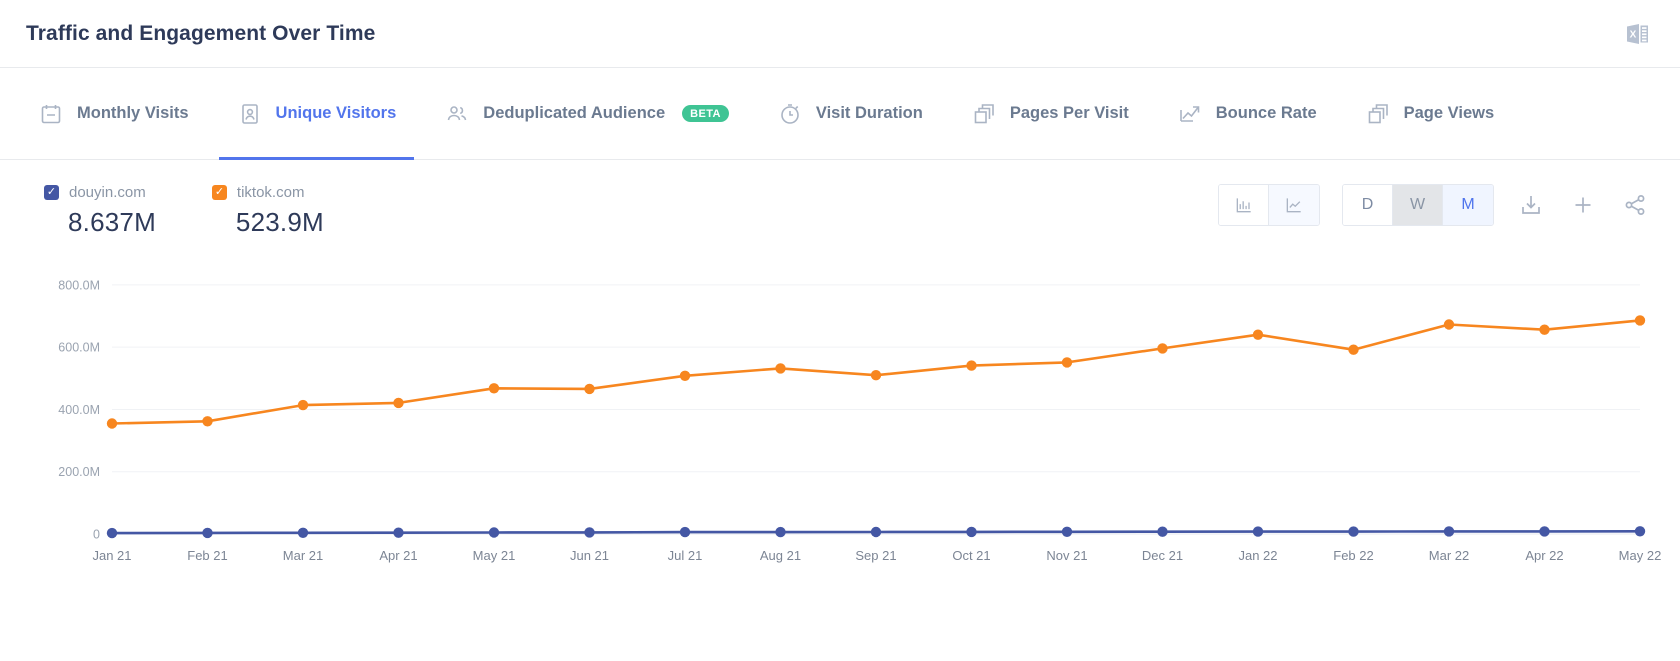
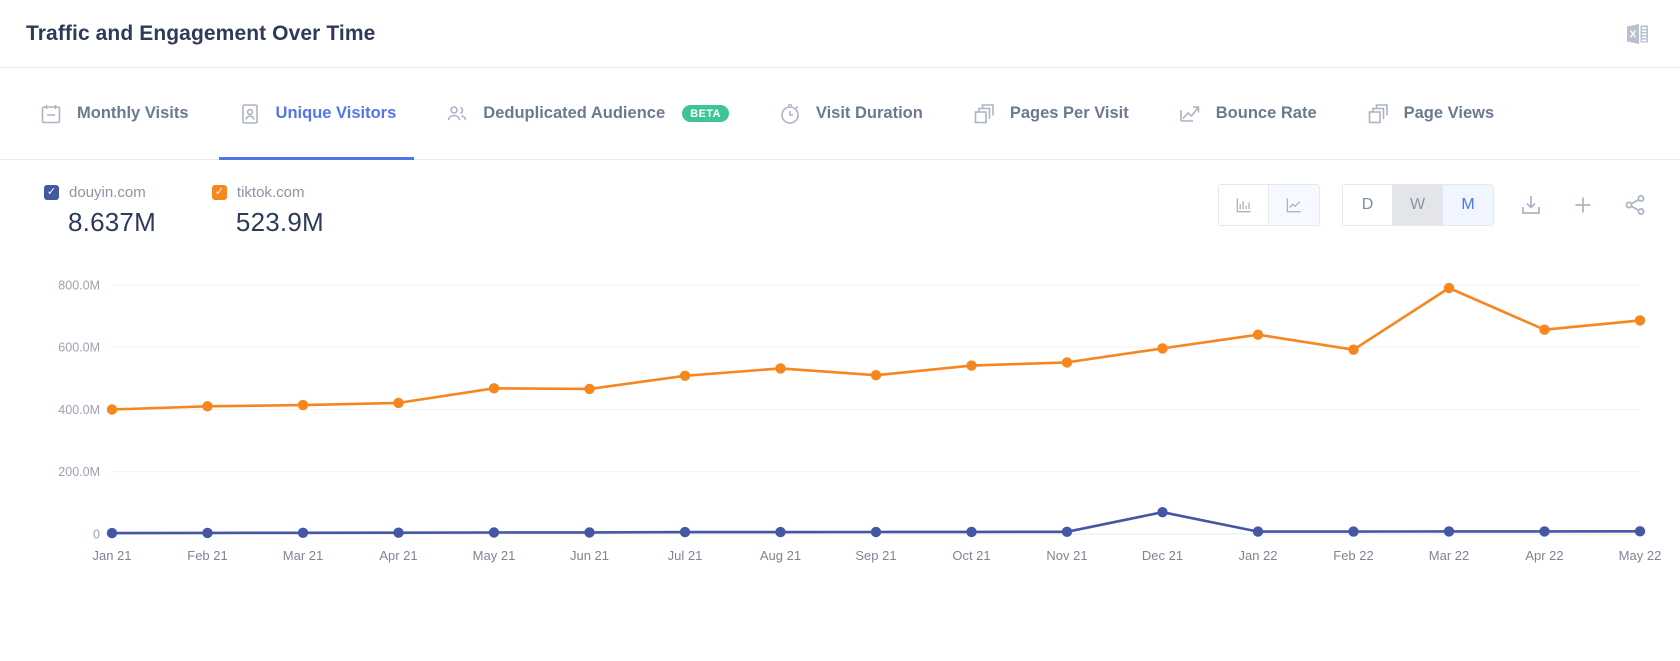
tiktok.com/Jan 21: 360M -> 400M
tiktok.com/Feb 21: 360M -> 410M
douyin.com/Dec 21: 10M -> 70M
tiktok.com/Mar 22: 670M -> 790M
